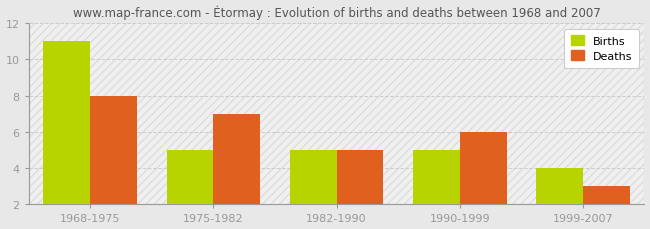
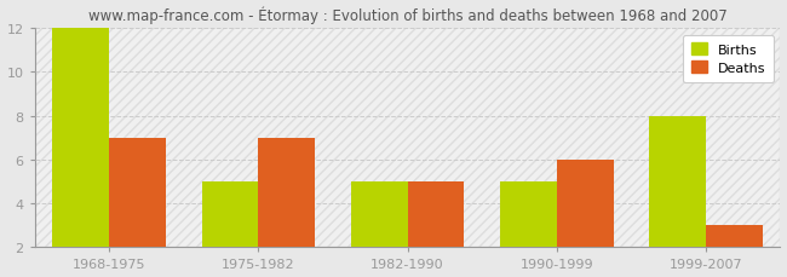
Births/1968-1975: 11 -> 12
Deaths/1968-1975: 8 -> 7
Births/1999-2007: 4 -> 8
